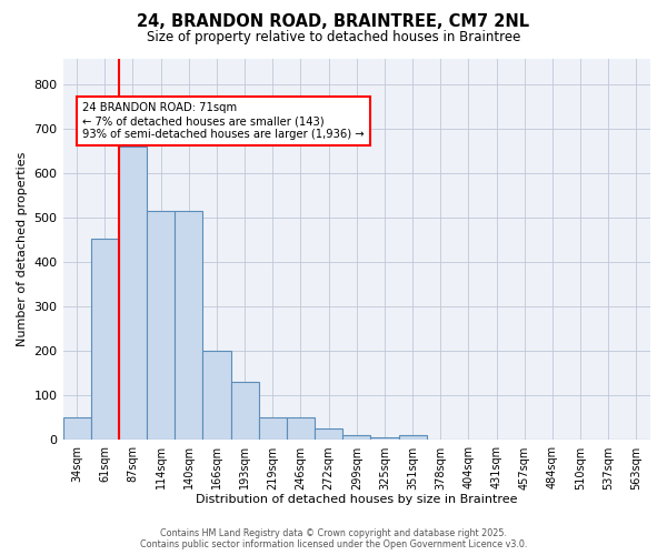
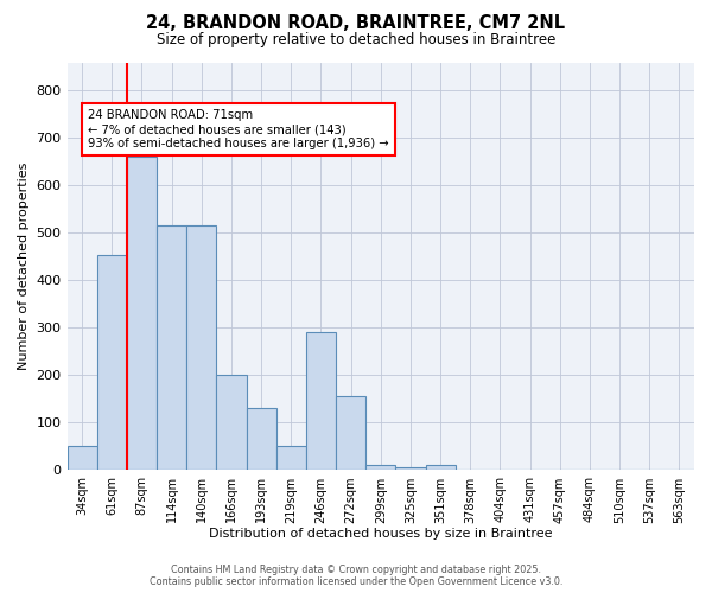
246sqm: 50 -> 290
272sqm: 25 -> 155
